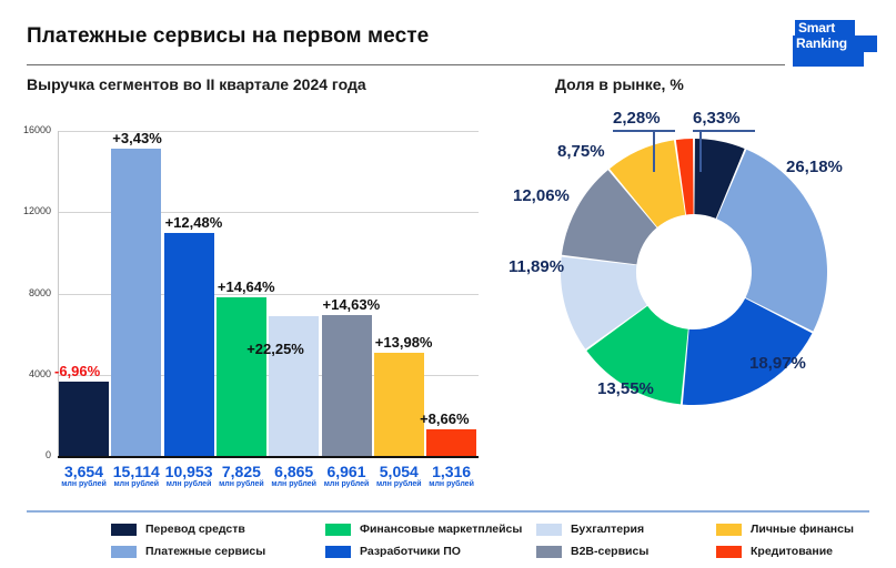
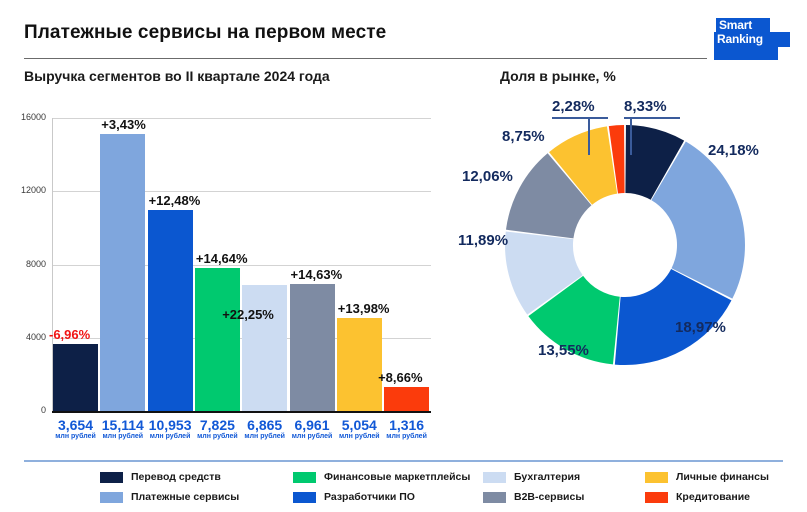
Доля в рынке, %/Перевод средств: 6,33% -> 8,33%
Доля в рынке, %/Платежные сервисы: 26,18% -> 24,18%
